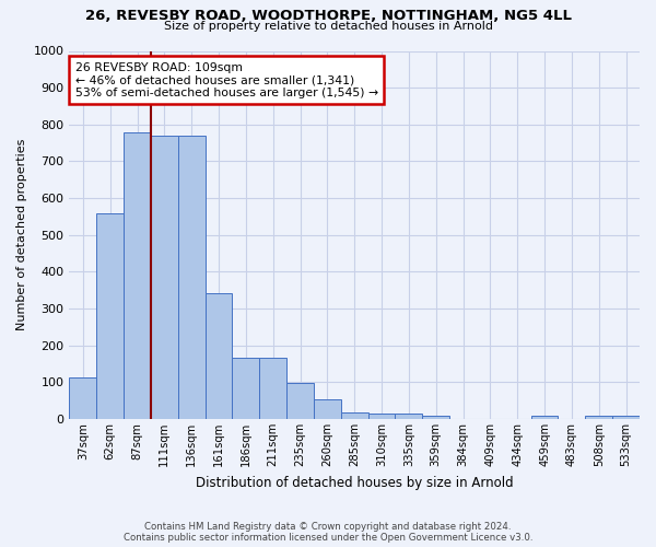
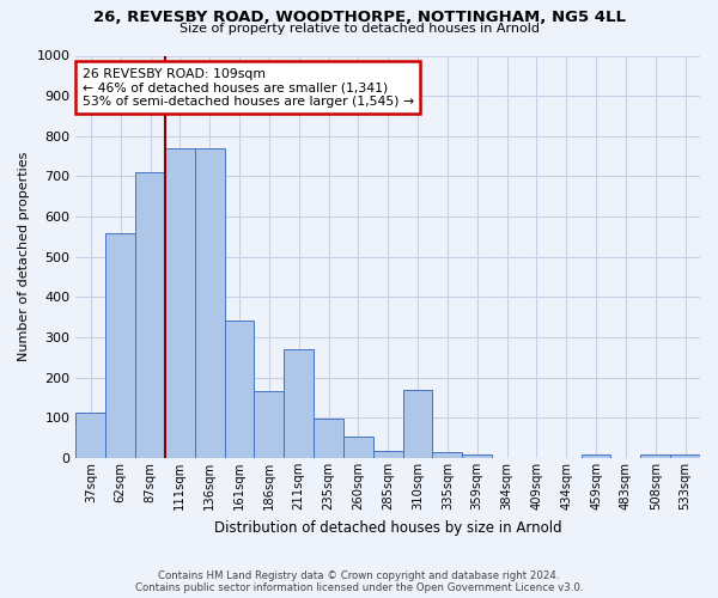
87sqm: 778 -> 710
211sqm: 165 -> 270
310sqm: 15 -> 170
